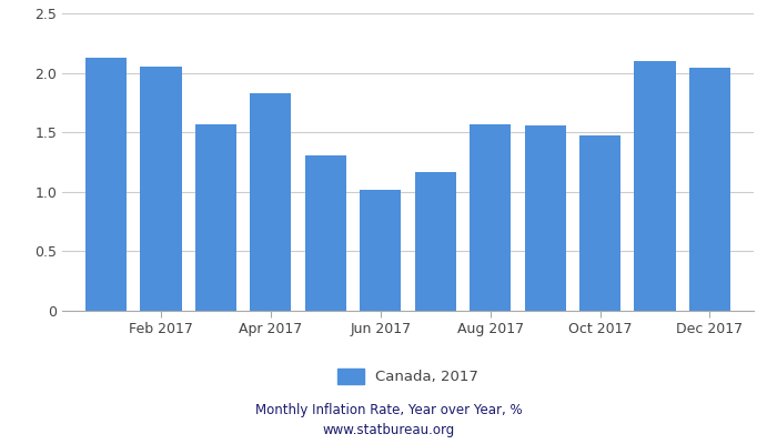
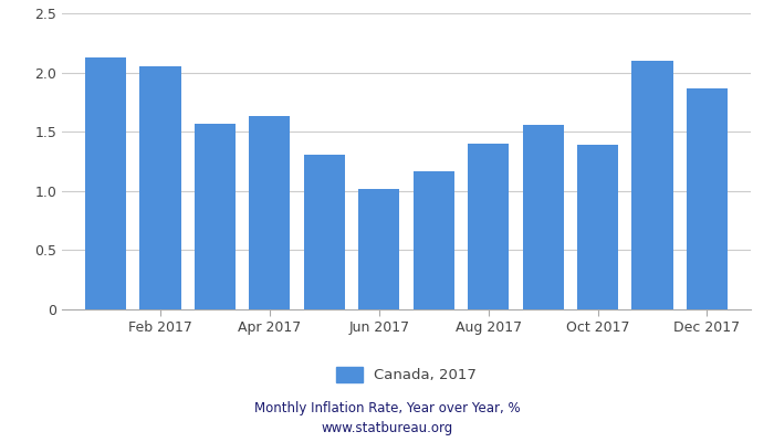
Apr 2017: 1.83 -> 1.63
Aug 2017: 1.57 -> 1.40
Oct 2017: 1.47 -> 1.39
Dec 2017: 2.04 -> 1.87
